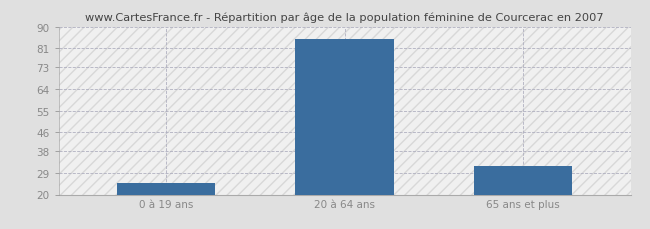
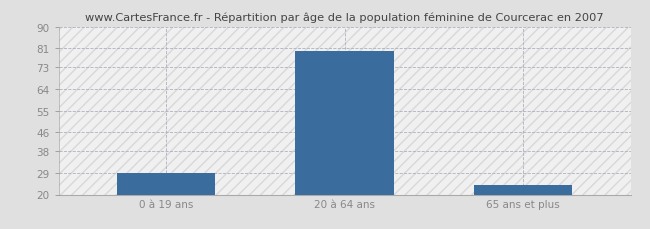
0 à 19 ans: 25 -> 29
20 à 64 ans: 85 -> 80
65 ans et plus: 32 -> 24
